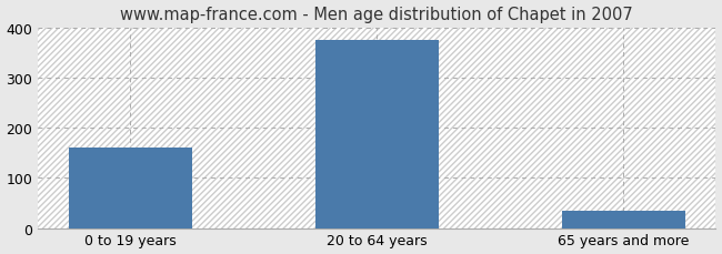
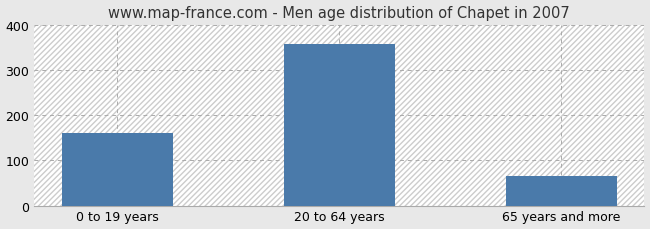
20 to 64 years: 375 -> 358
65 years and more: 35 -> 65
